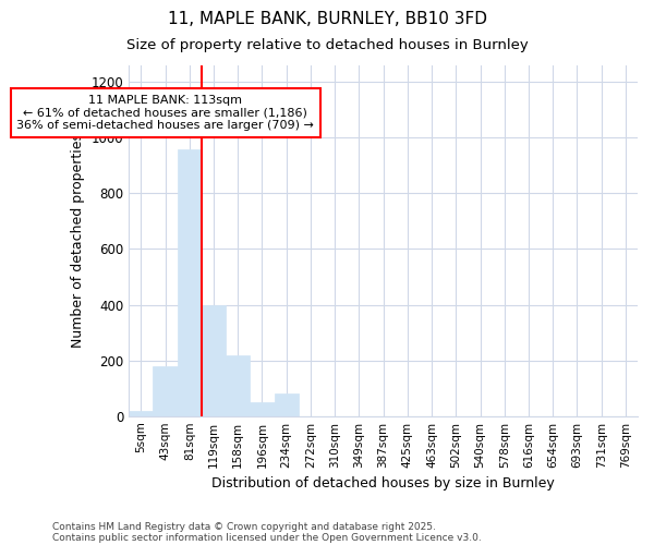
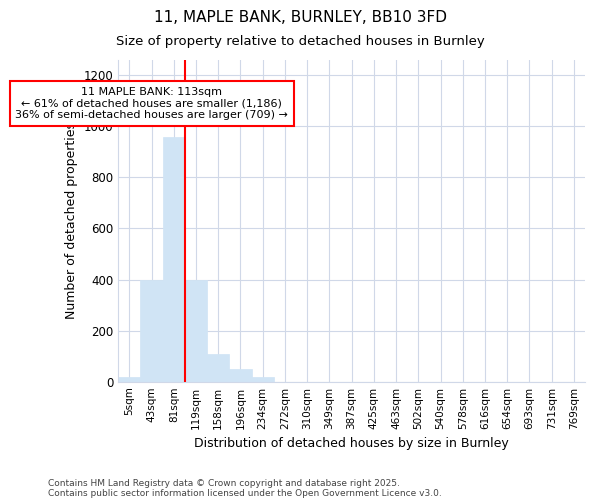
43sqm: 180 -> 400
158sqm: 220 -> 110
234sqm: 80 -> 20
